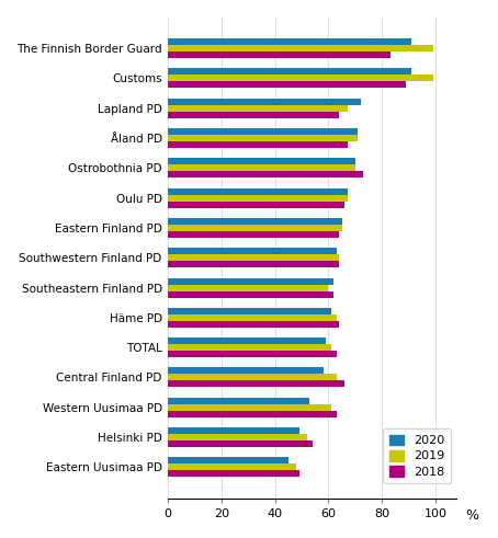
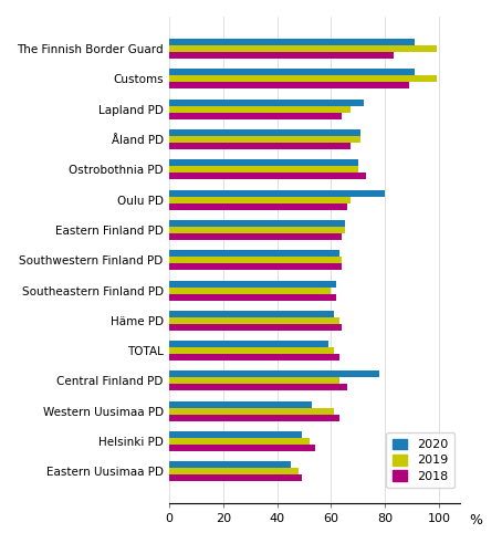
2020/Oulu PD: 67 -> 80
2020/Central Finland PD: 58 -> 78
